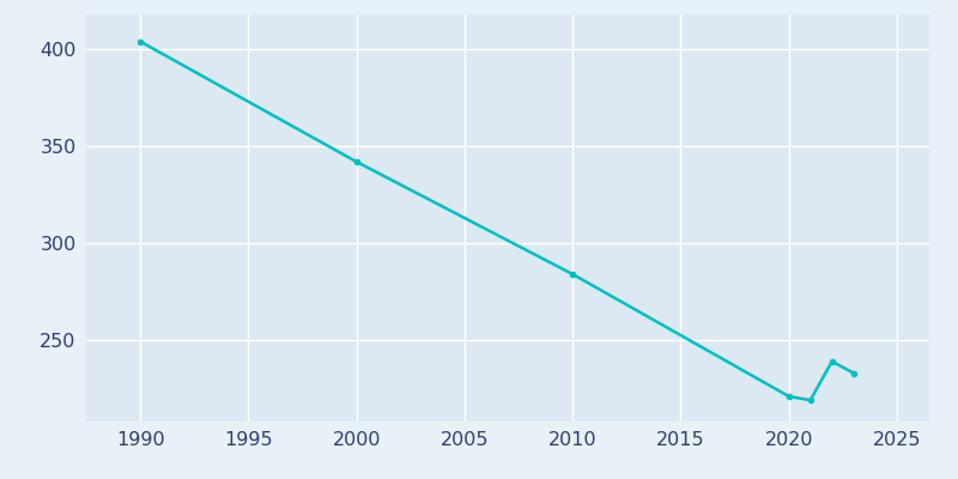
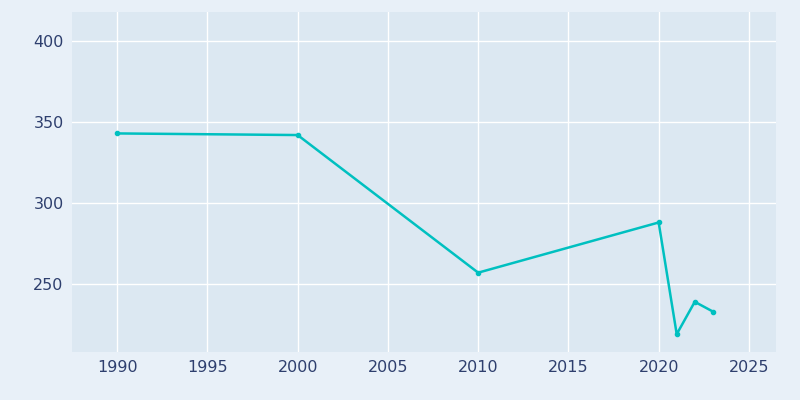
1990: 404 -> 343
2010: 284 -> 257
2020: 221 -> 288
